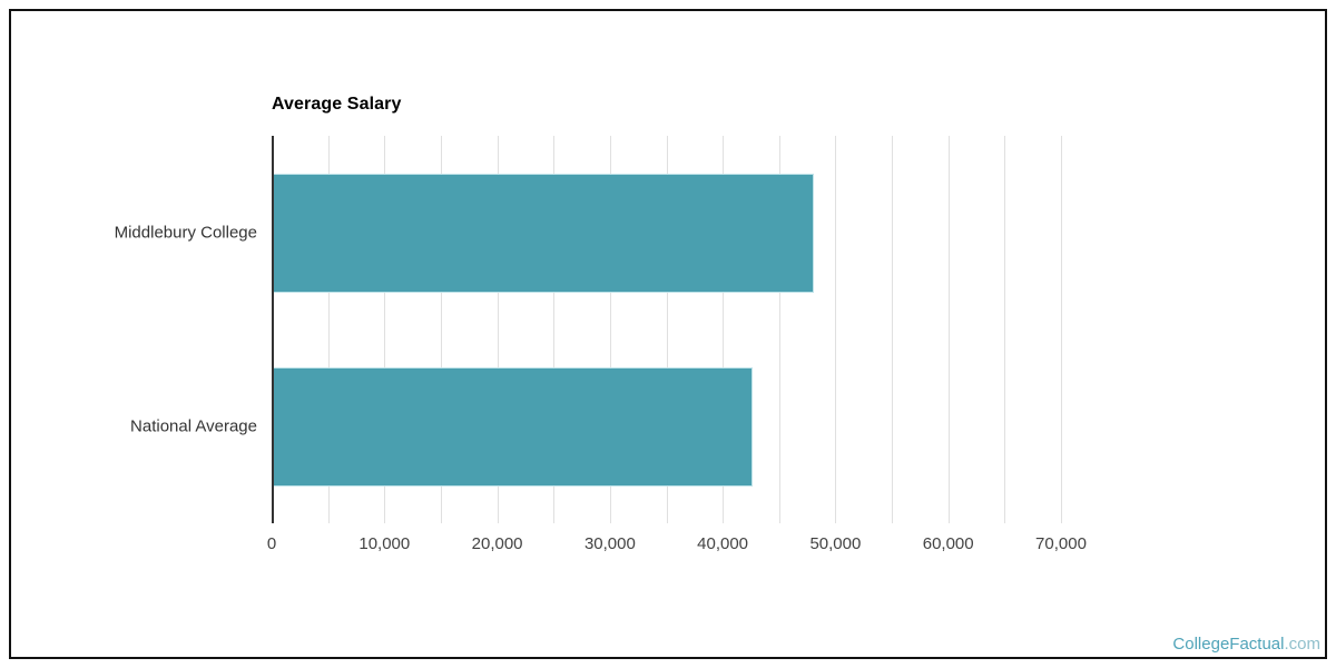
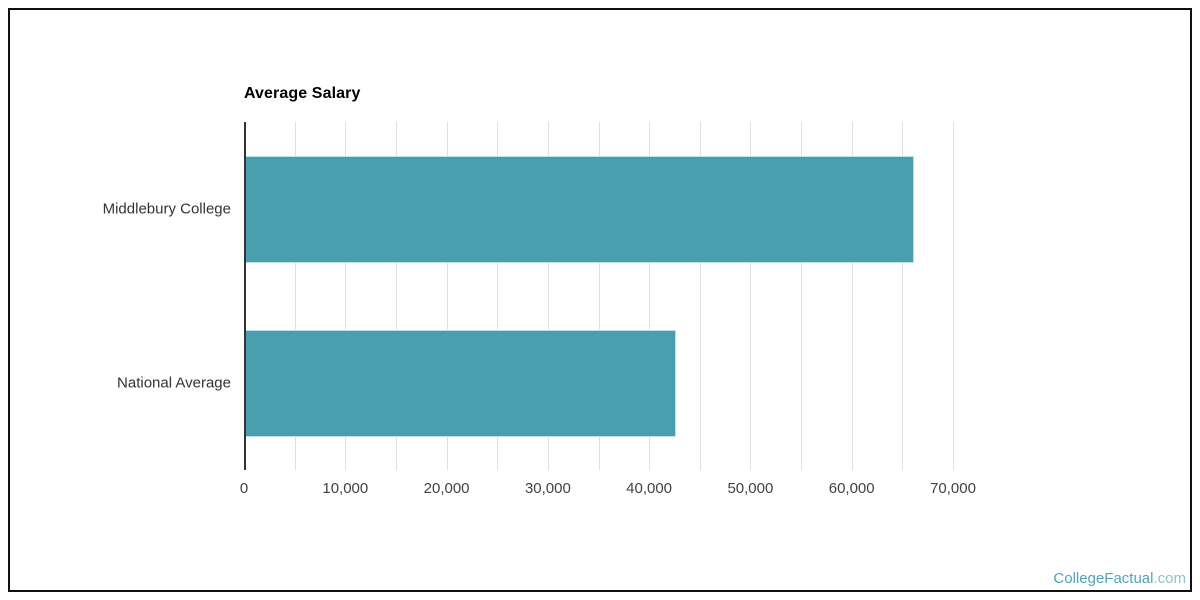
Middlebury College: 48000 -> 66000
